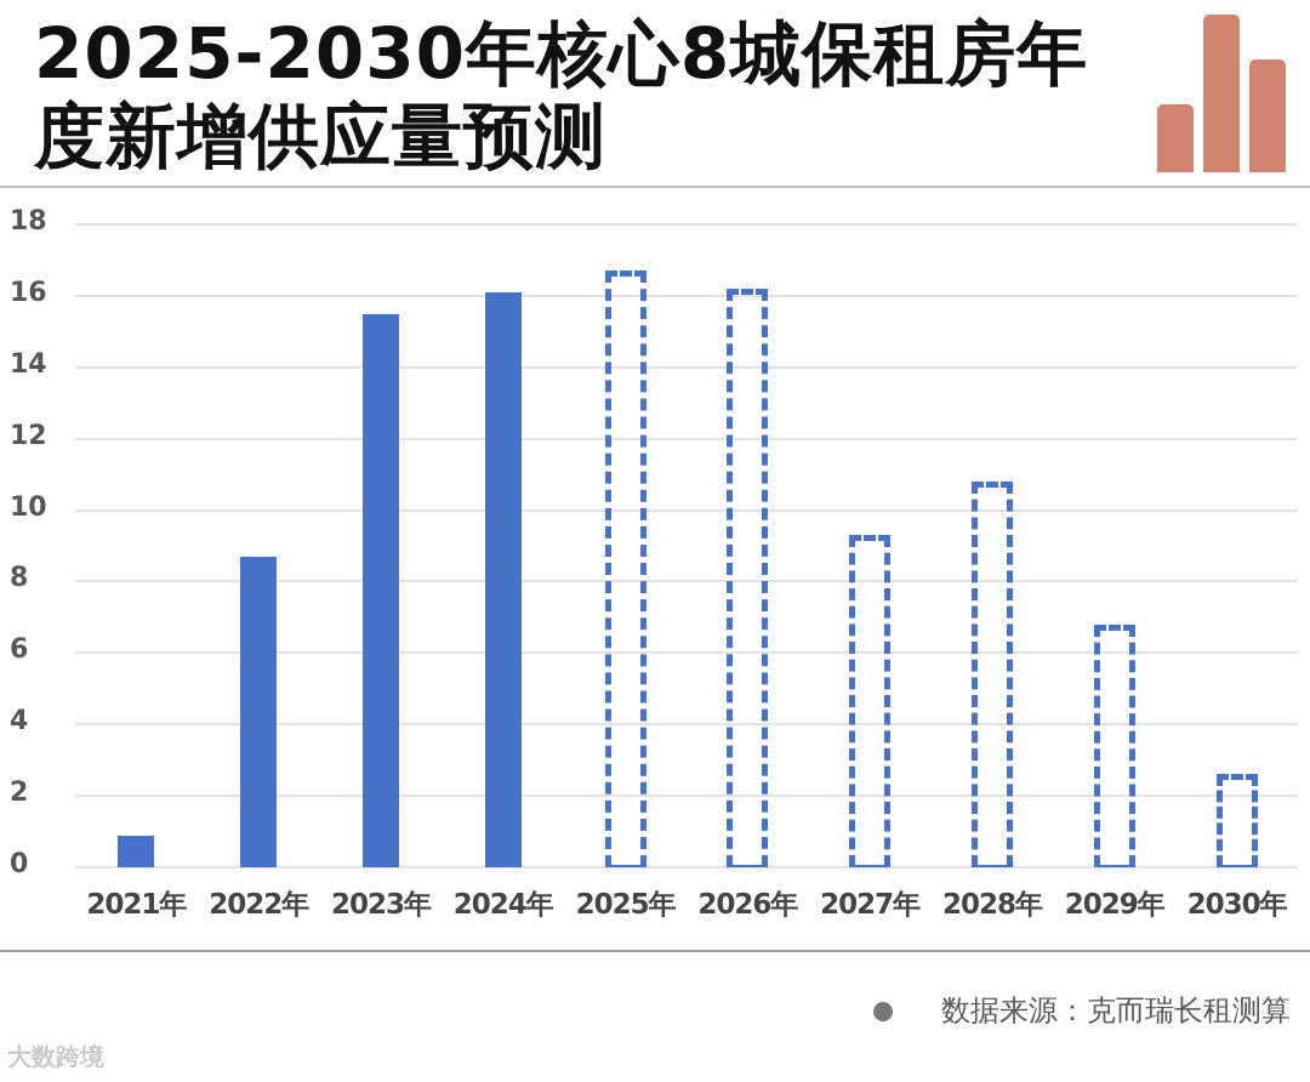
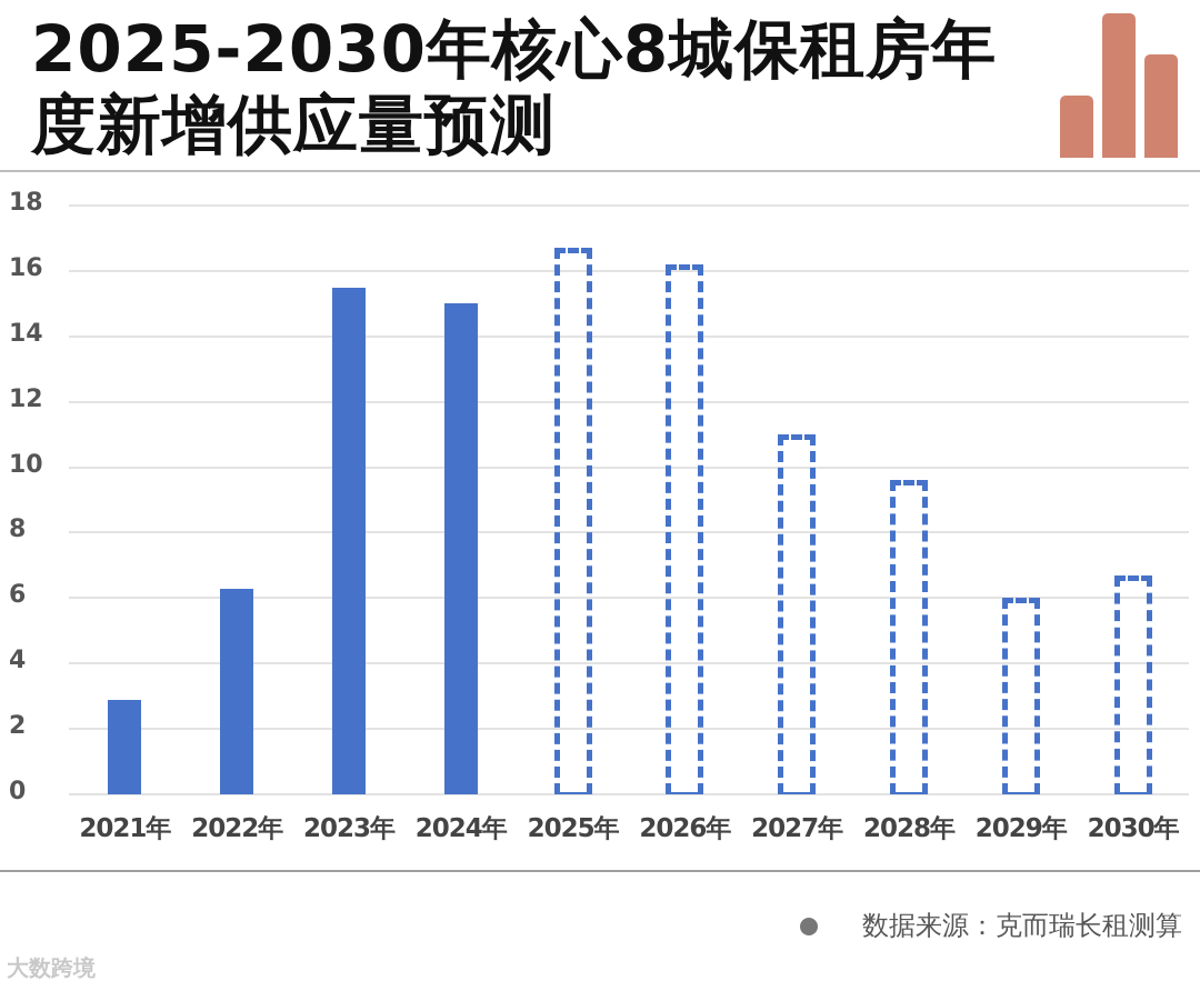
2021年: 0.9 -> 2.9
2022年: 8.7 -> 6.3
2024年: 16.1 -> 15.0
2027年: 9.3 -> 11.0
2028年: 10.8 -> 9.6
2029年: 6.8 -> 6.0
2030年: 2.6 -> 6.7
